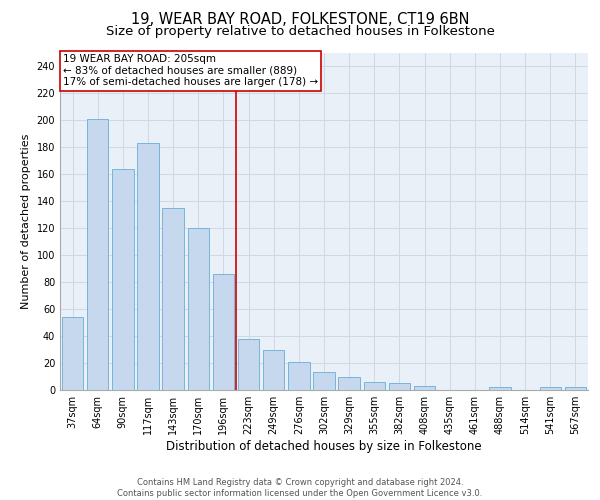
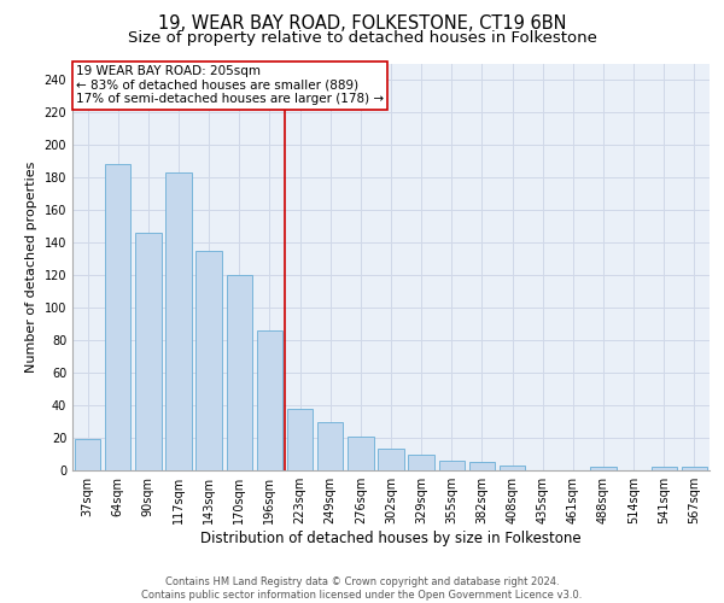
37sqm: 54 -> 19
64sqm: 201 -> 188
90sqm: 164 -> 146
